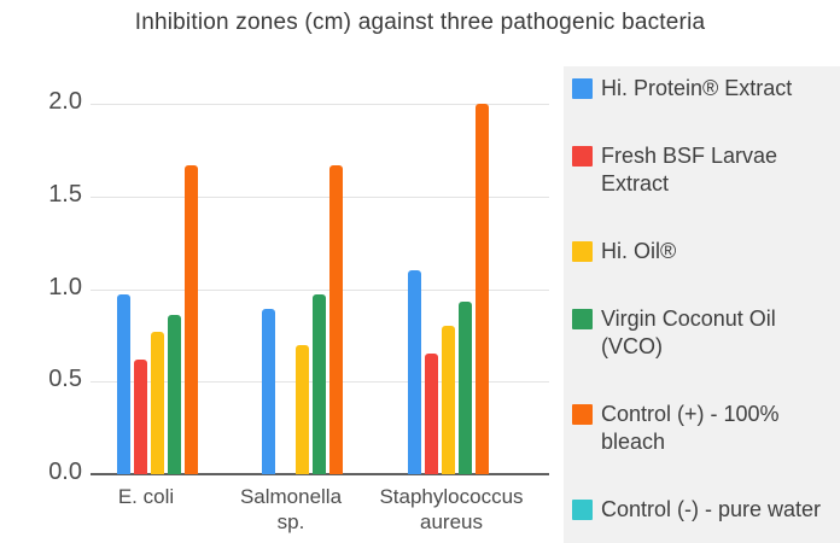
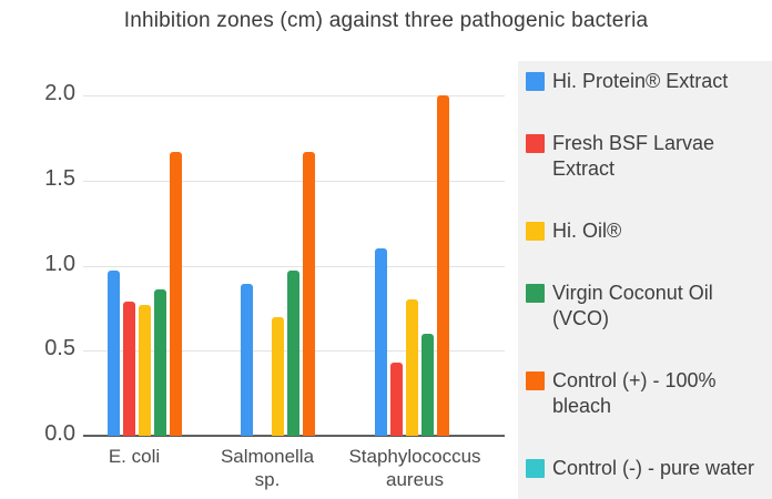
Fresh BSF Larvae Extract/E. coli: 0.62 -> 0.79
Fresh BSF Larvae Extract/Staphylococcus aureus: 0.65 -> 0.43
Virgin Coconut Oil (VCO)/Staphylococcus aureus: 0.93 -> 0.60
